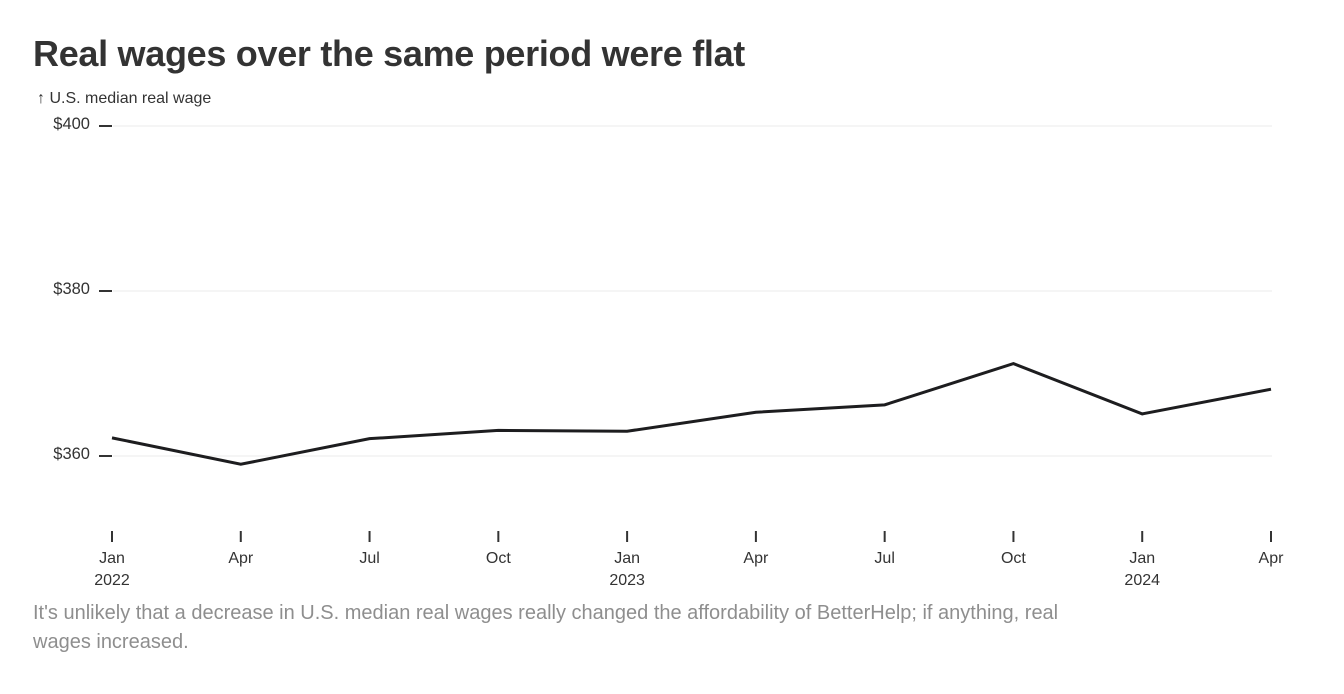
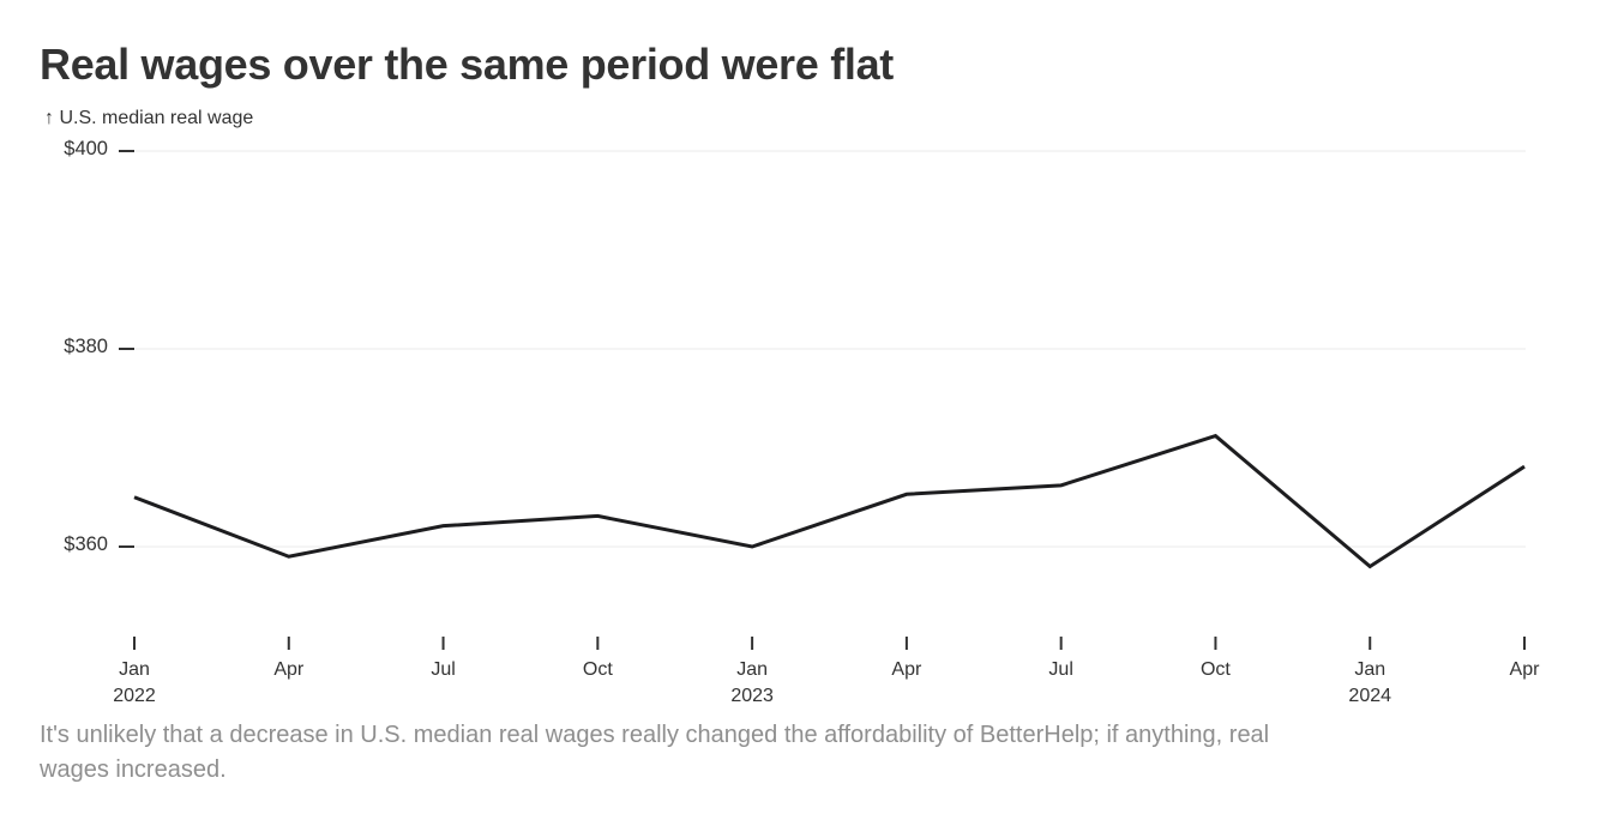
Jan 2022: $362 -> $365
Jan 2023: $363 -> $360
Jan 2024: $365 -> $358
